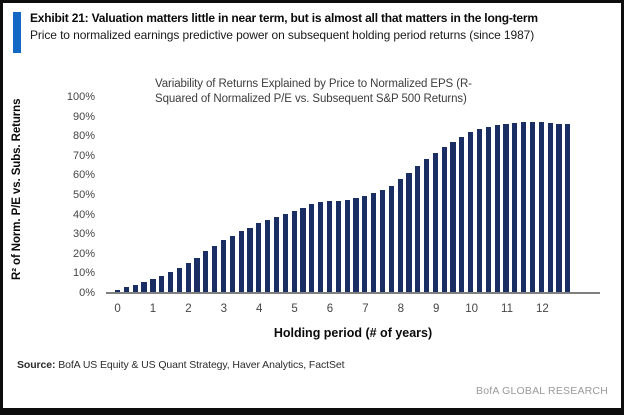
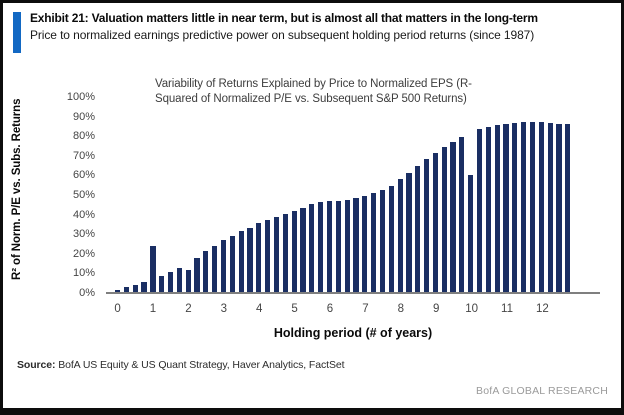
1: 7% -> 24%
2: 16% -> 12%
10: 82% -> 60%
